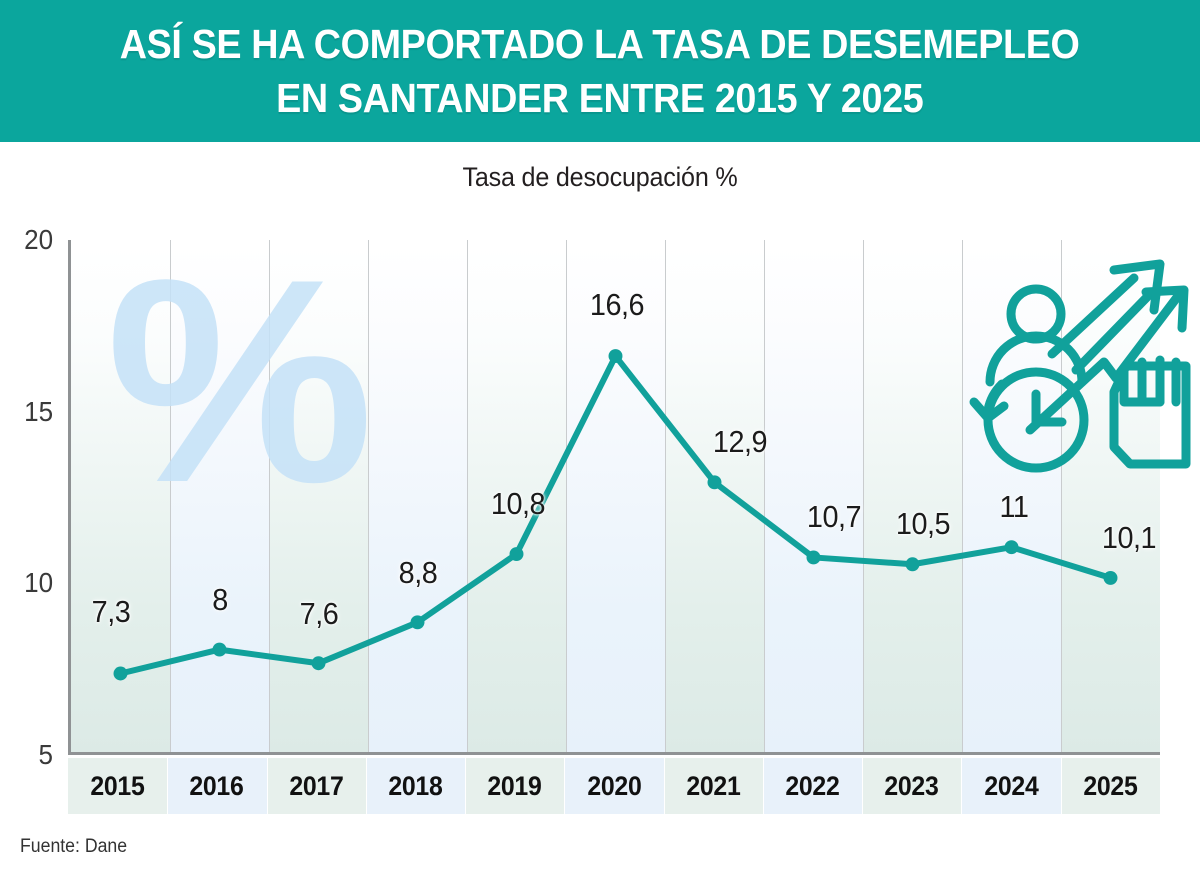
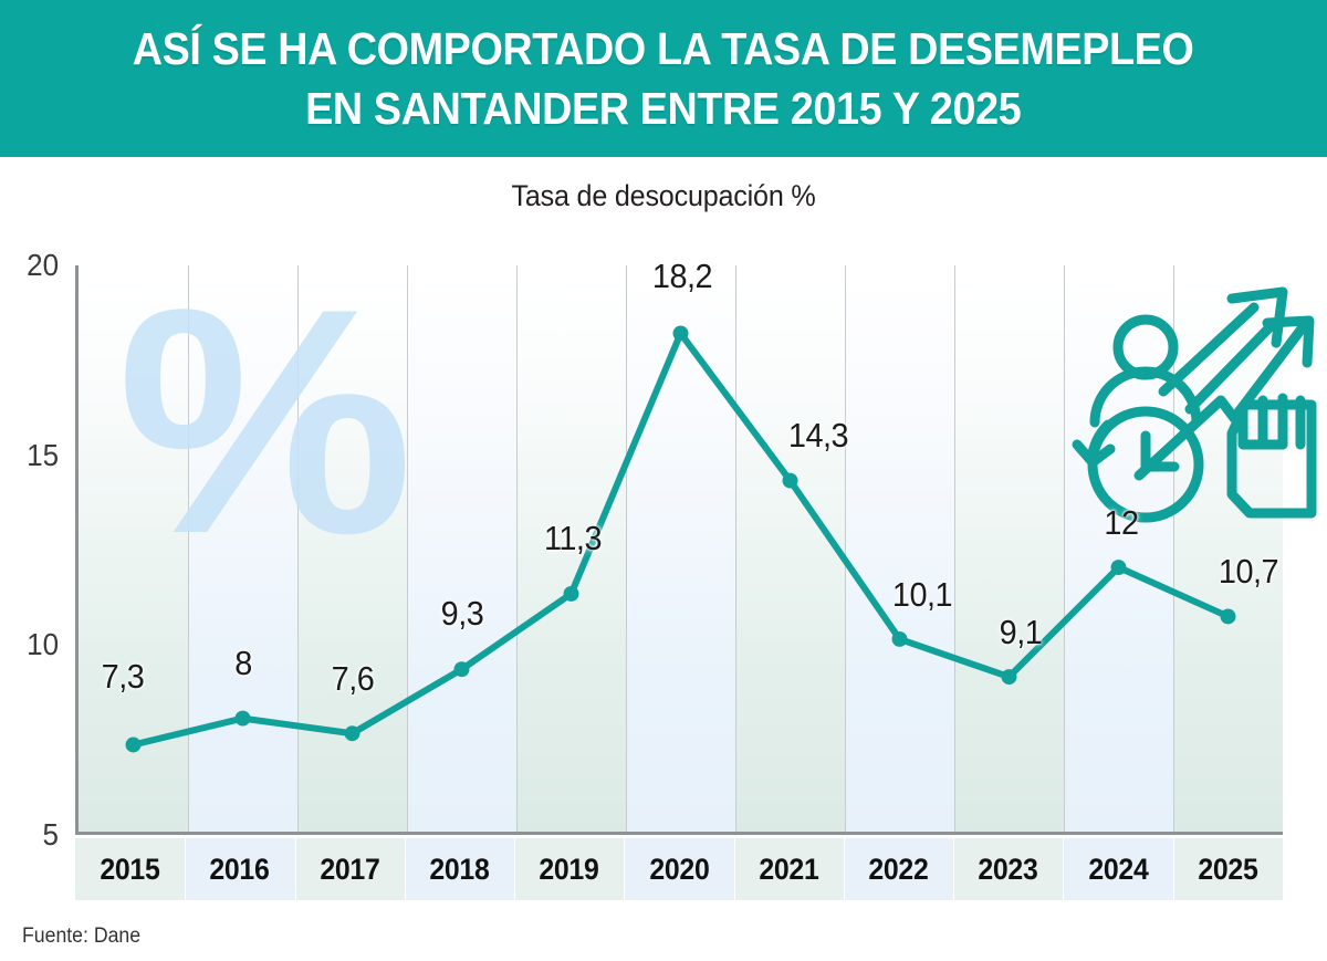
2018: 8,8 -> 9,3
2019: 10,8 -> 11,3
2020: 16,6 -> 18,2
2021: 12,9 -> 14,3
2022: 10,7 -> 10,1
2023: 10,5 -> 9,1
2024: 11 -> 12
2025: 10,1 -> 10,7
